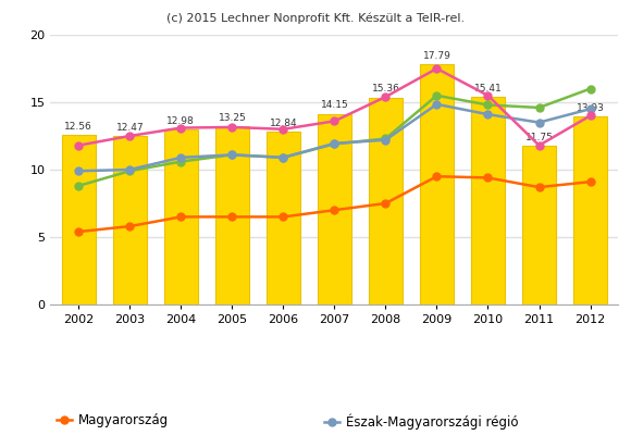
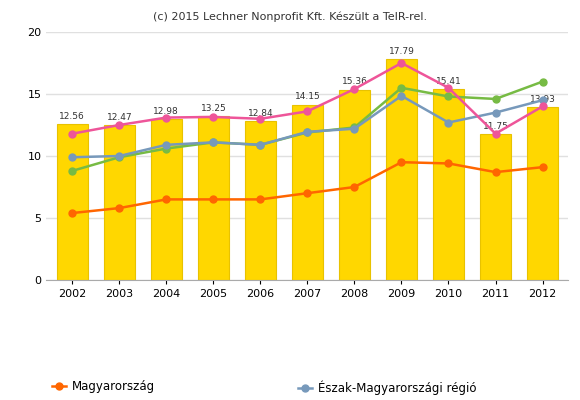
Észak-Magyarországi régió/2010: 14.1 -> 12.7
